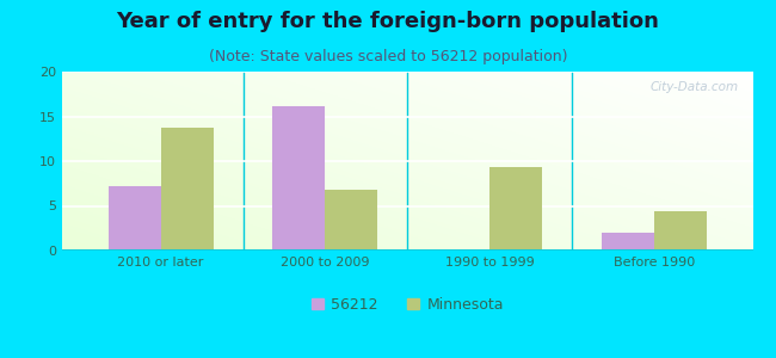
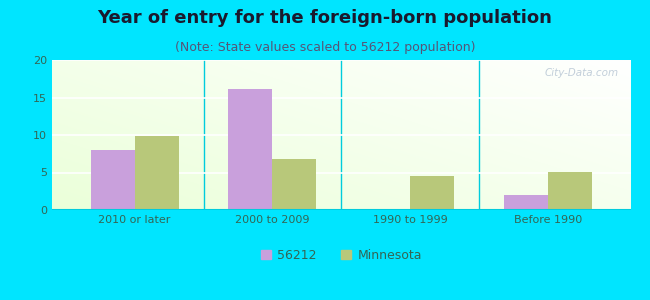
56212/2010 or later: 7.2 -> 8.0
Minnesota/2010 or later: 13.8 -> 9.9
Minnesota/1990 to 1999: 9.4 -> 4.5
Minnesota/Before 1990: 4.4 -> 5.1
